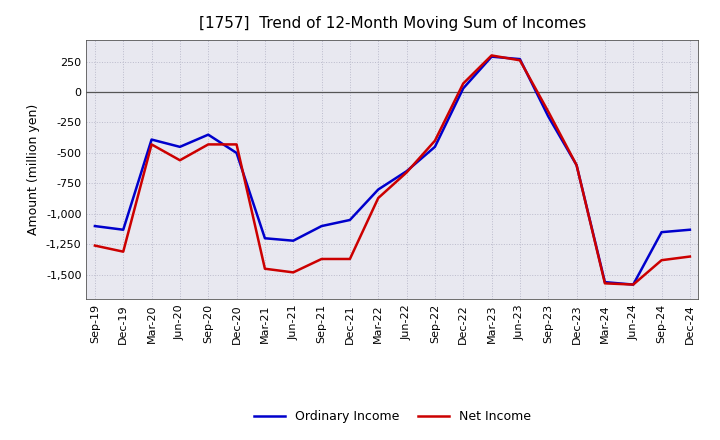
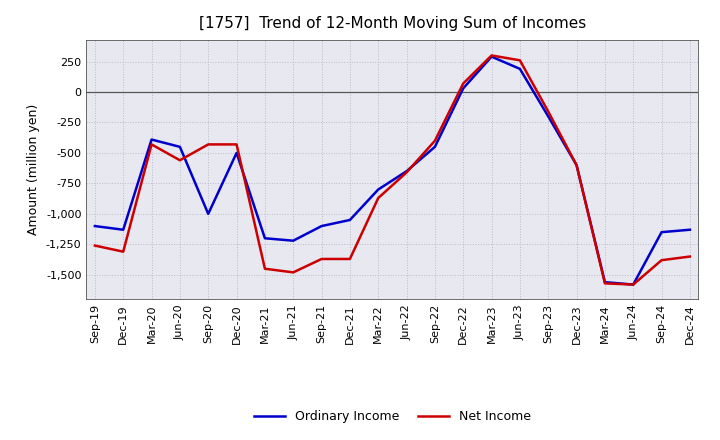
Ordinary Income/Sep-20: -350 -> -1,000
Ordinary Income/Jun-23: 270 -> 190
